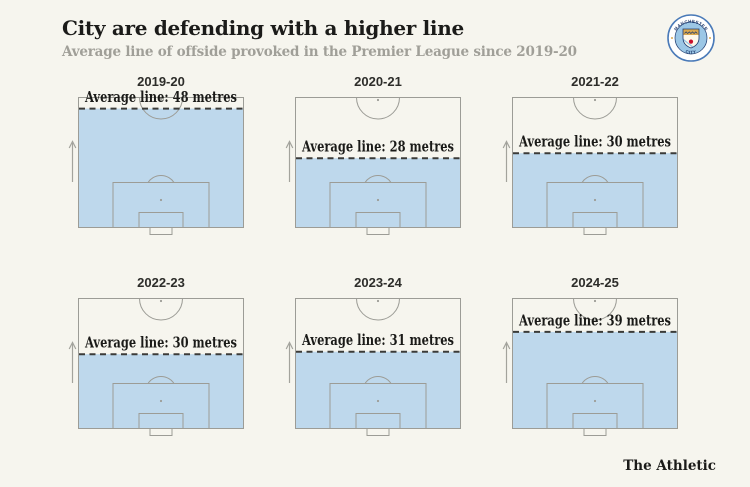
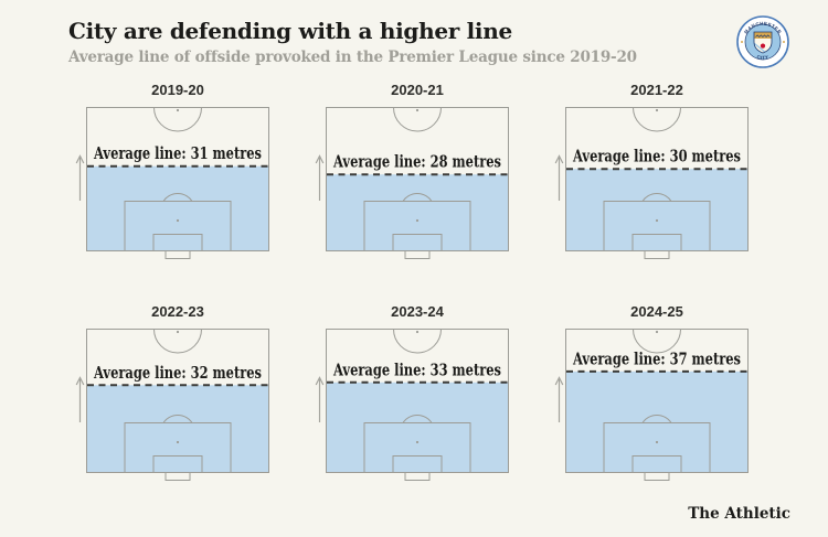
2019-20: 48 -> 31
2022-23: 30 -> 32
2023-24: 31 -> 33
2024-25: 39 -> 37
